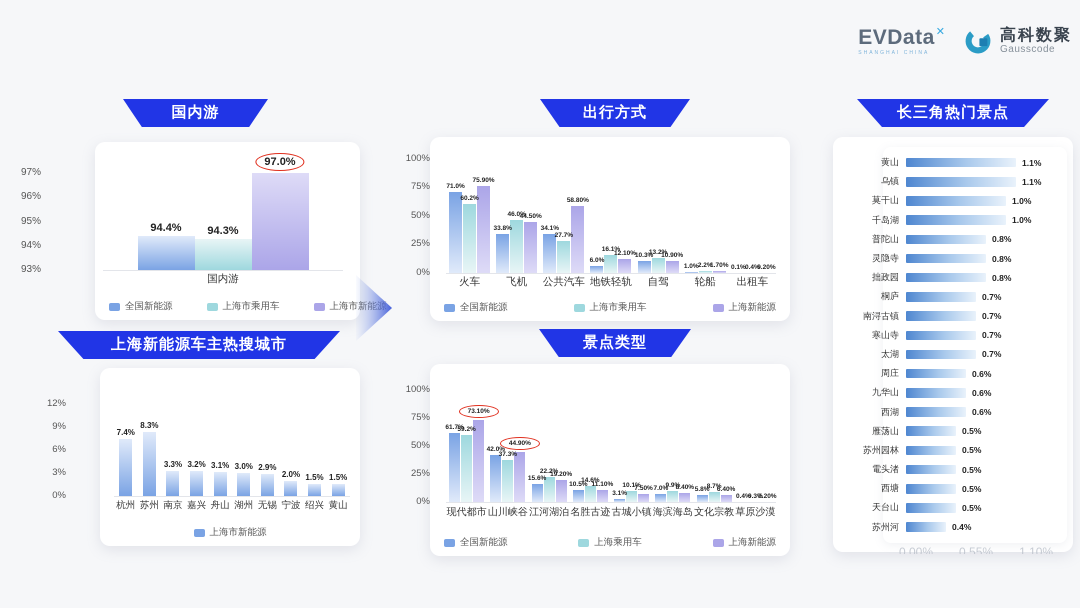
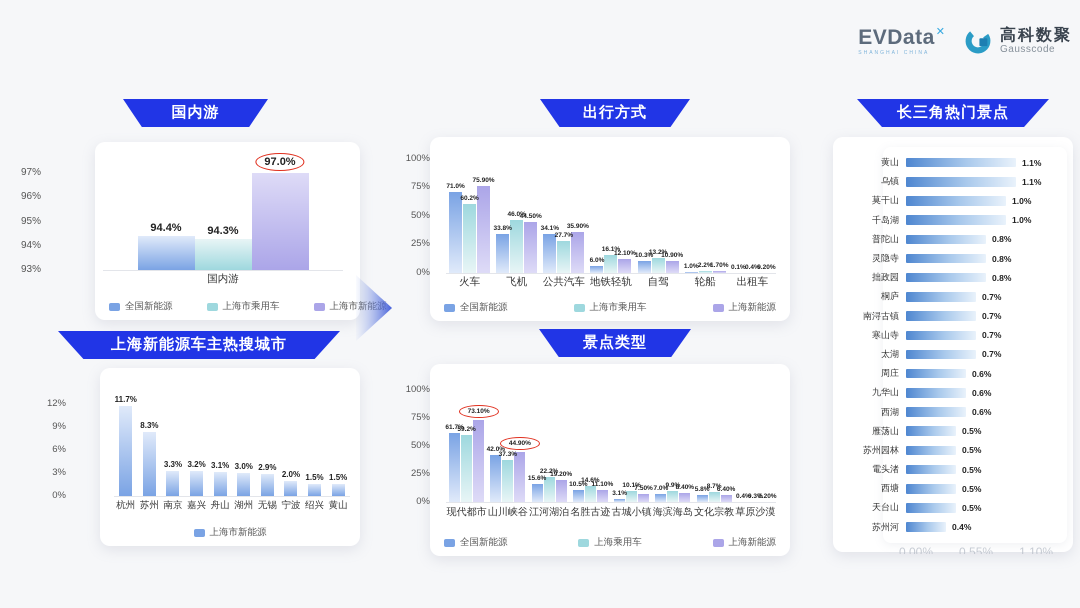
上海新能源车主热搜城市/杭州: 7.4% -> 11.7%
出行方式/上海新能源/公共汽车: 58.80% -> 35.90%
